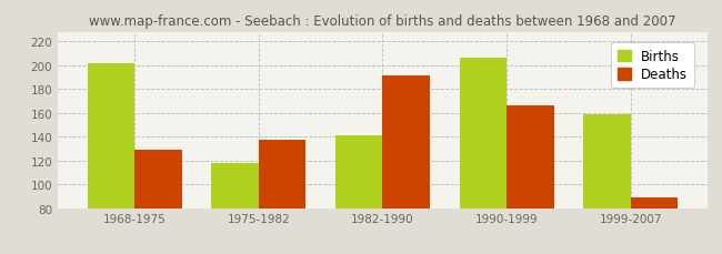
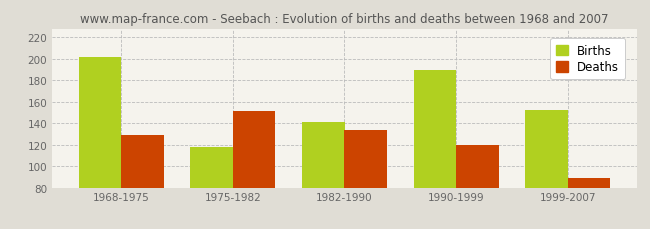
Deaths/1975-1982: 137 -> 151
Deaths/1982-1990: 192 -> 134
Births/1990-1999: 206 -> 190
Deaths/1990-1999: 166 -> 120
Births/1999-2007: 159 -> 152
